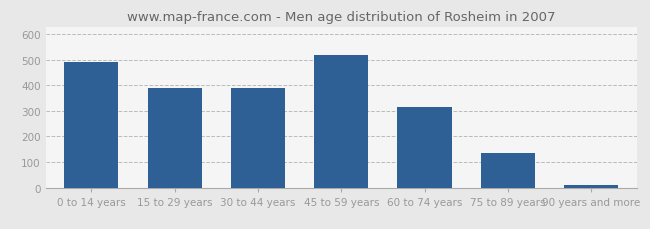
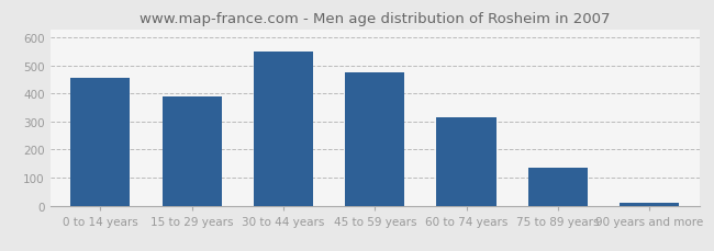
0 to 14 years: 490 -> 455
30 to 44 years: 390 -> 549
45 to 59 years: 520 -> 474
